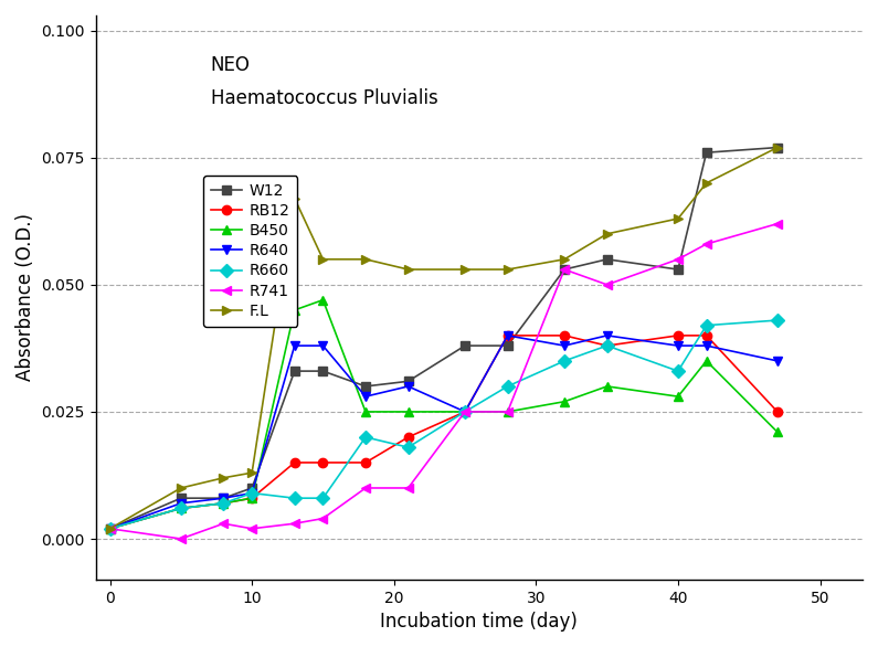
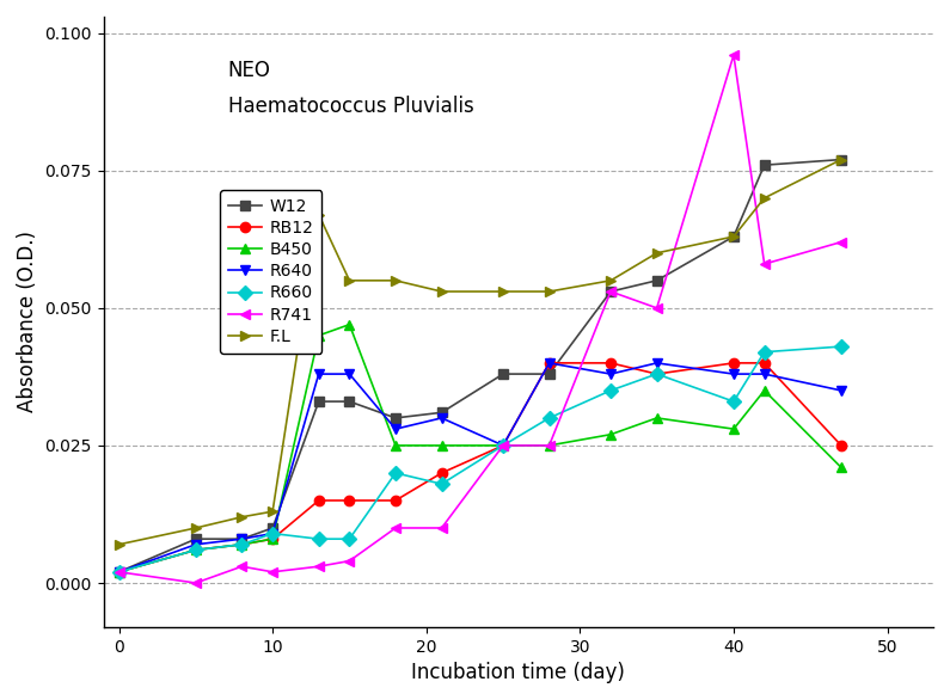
F.L/0: 0.002 -> 0.007
W12/40: 0.053 -> 0.063
R741/40: 0.055 -> 0.096
